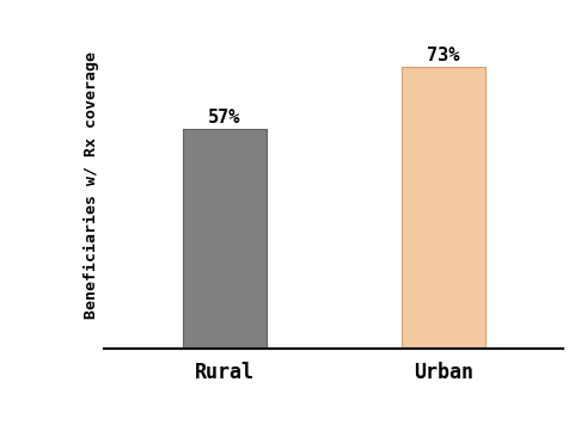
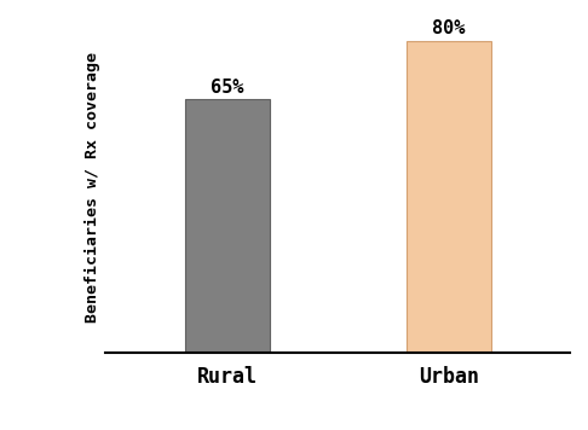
Rural: 57% -> 65%
Urban: 73% -> 80%
